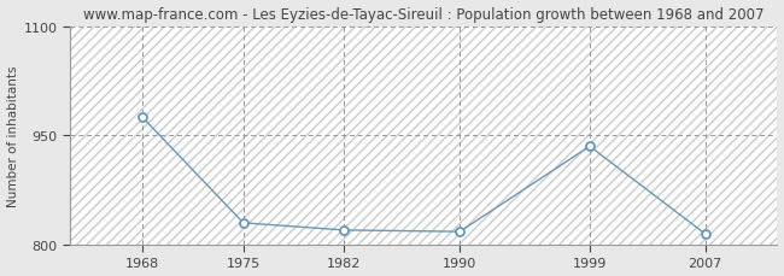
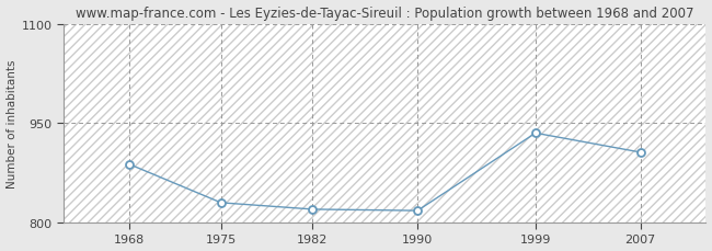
1968: 975 -> 888
2007: 815 -> 906
